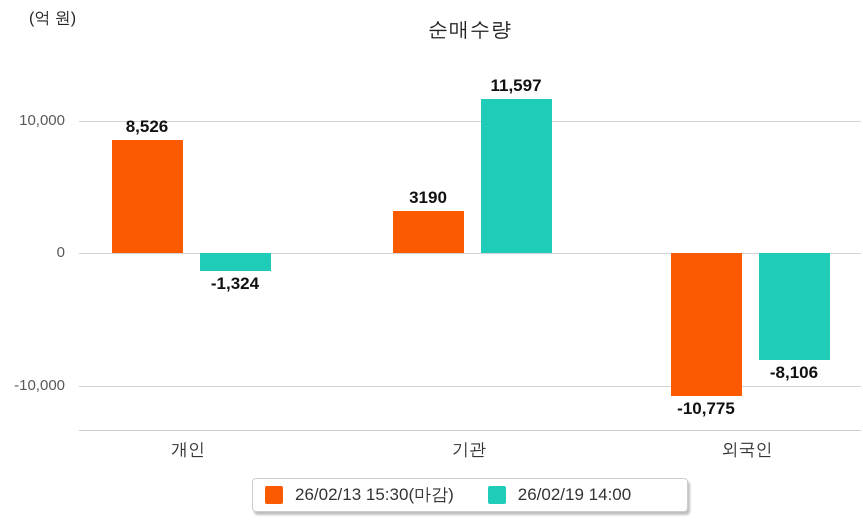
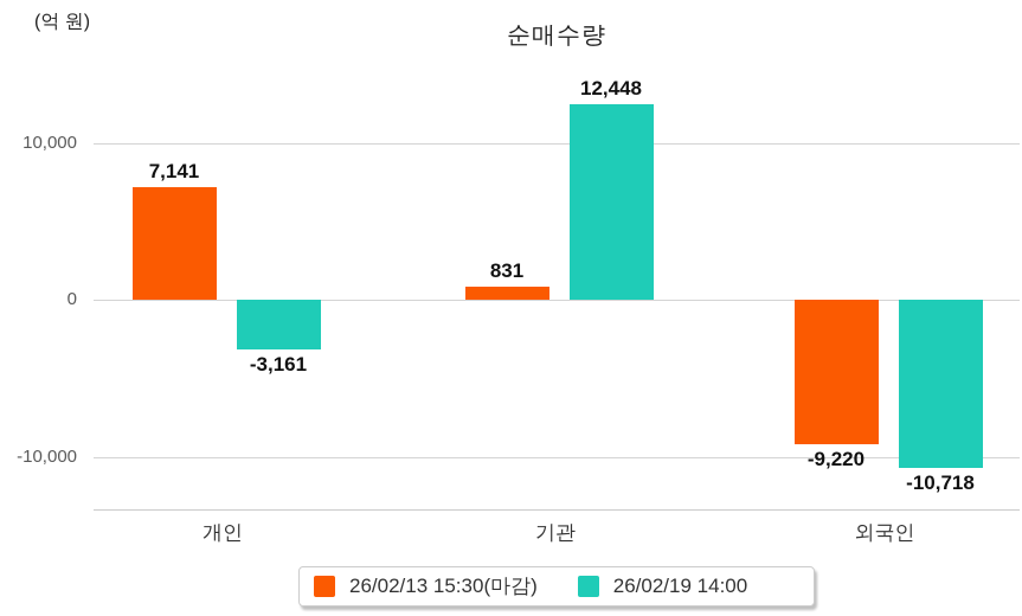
26/02/13 15:30(마감)/개인: 8,526 -> 7,141
26/02/19 14:00/개인: -1,324 -> -3,161
26/02/13 15:30(마감)/기관: 3190 -> 831
26/02/19 14:00/기관: 11,597 -> 12,448
26/02/13 15:30(마감)/외국인: -10,775 -> -9,220
26/02/19 14:00/외국인: -8,106 -> -10,718
